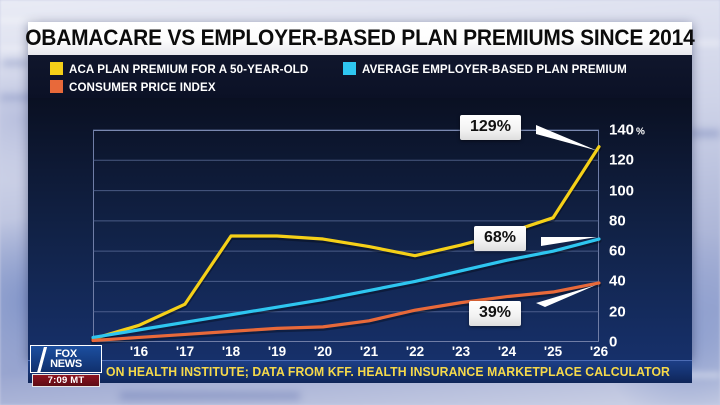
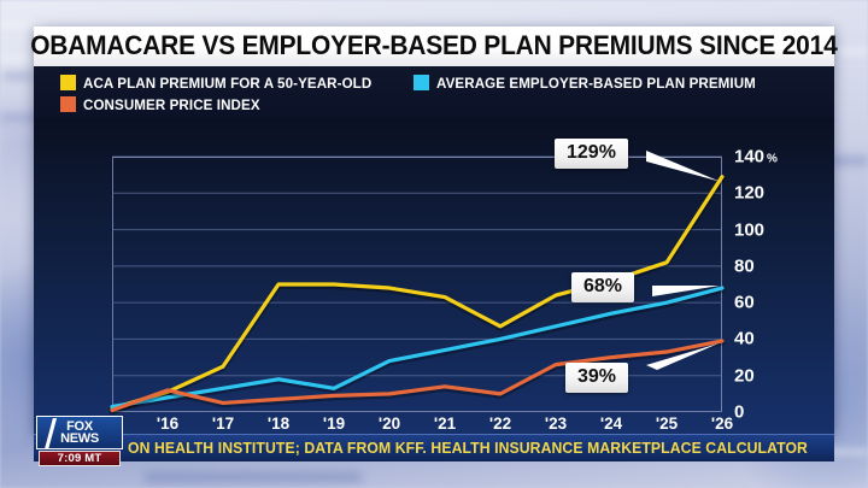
CONSUMER PRICE INDEX/'16: 3 -> 12
AVERAGE EMPLOYER-BASED PLAN PREMIUM/'19: 23 -> 13
ACA PLAN PREMIUM FOR A 50-YEAR-OLD/'22: 57 -> 47
CONSUMER PRICE INDEX/'22: 21 -> 10
